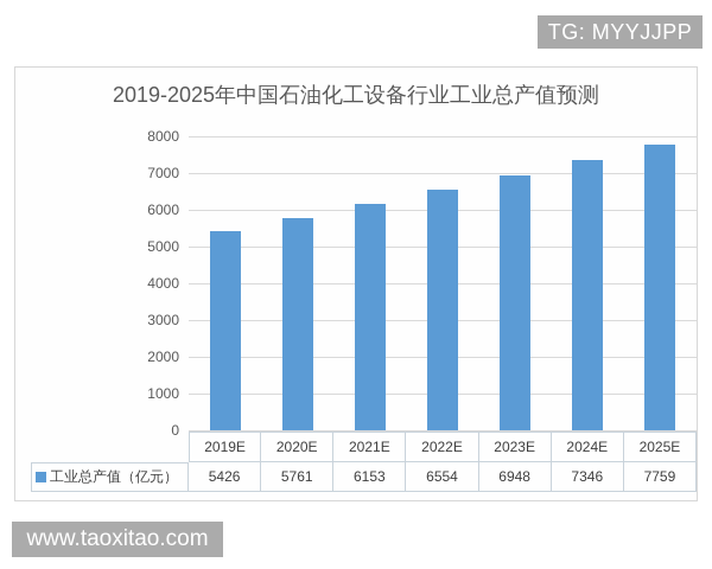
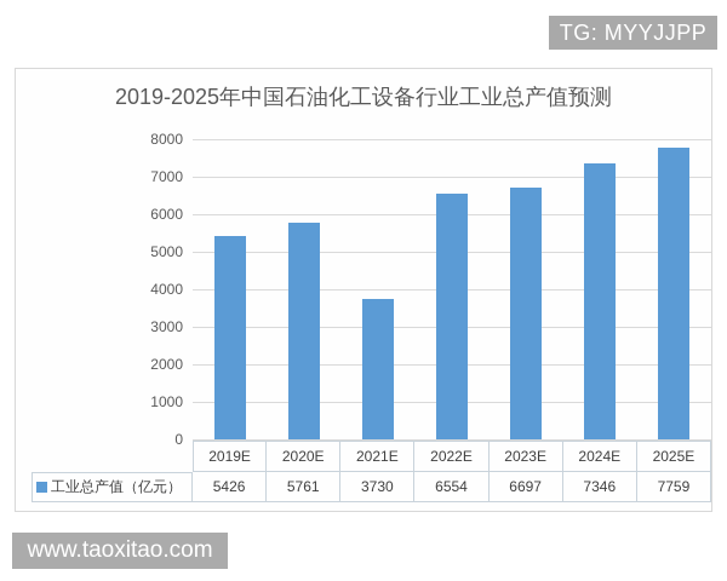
2021E: 6153 -> 3730
2023E: 6948 -> 6697
